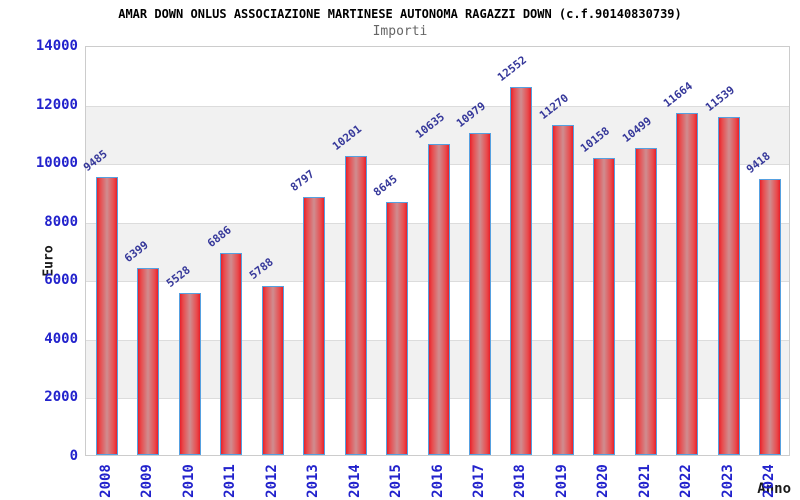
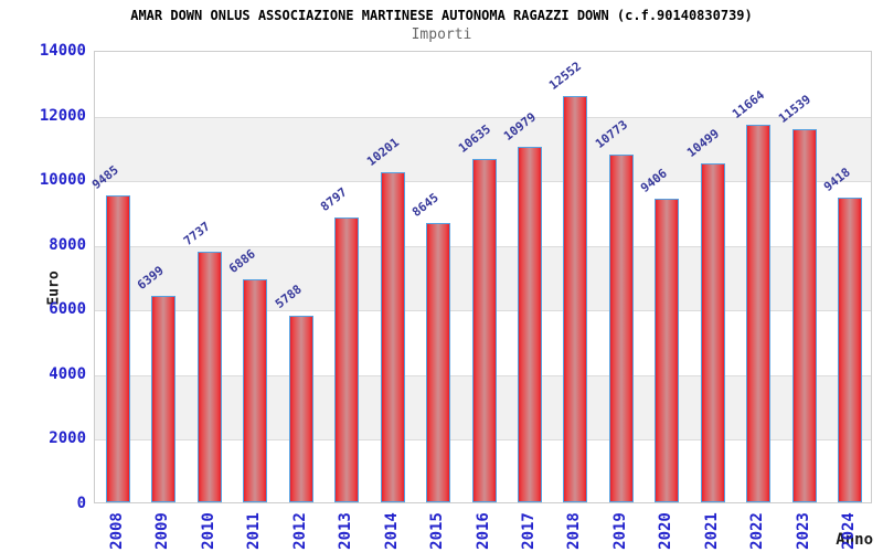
2010: 5528 -> 7737
2019: 11270 -> 10773
2020: 10158 -> 9406
